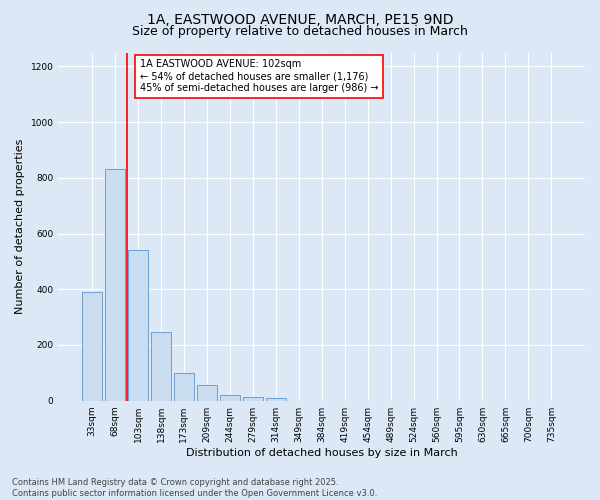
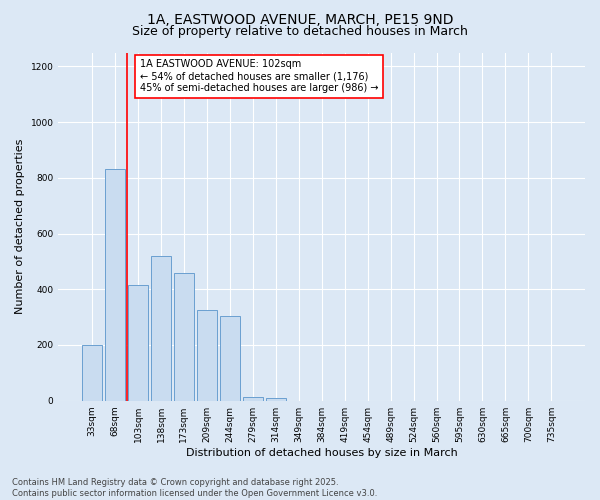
33sqm: 390 -> 200
103sqm: 540 -> 415
138sqm: 245 -> 520
173sqm: 100 -> 460
209sqm: 55 -> 325
244sqm: 20 -> 305
